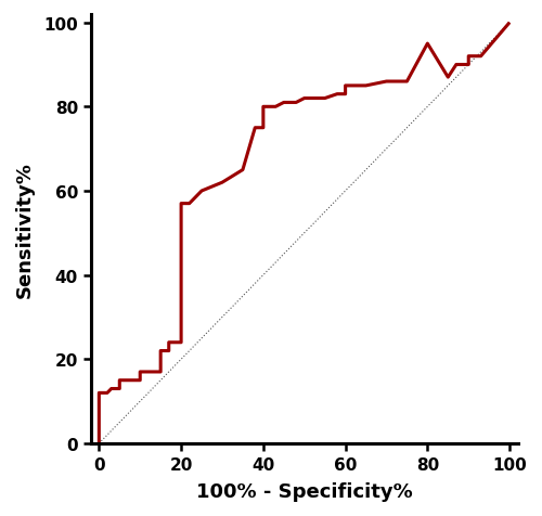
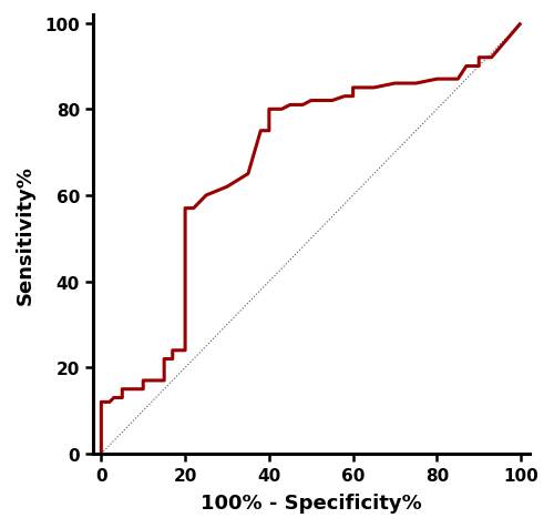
80: 95 -> 87
